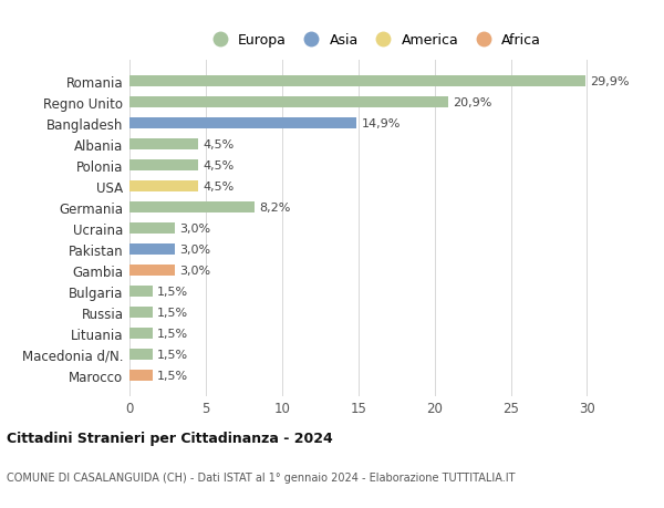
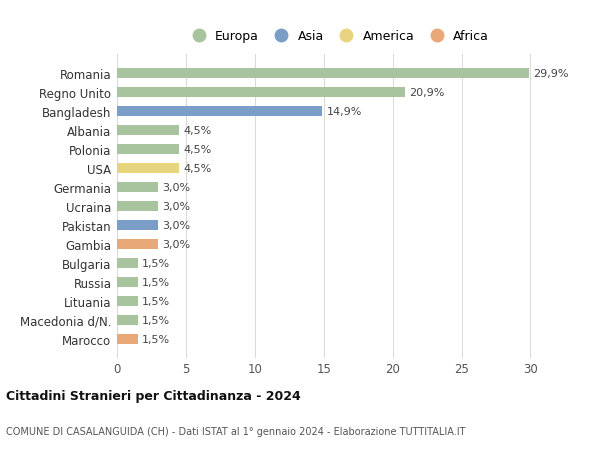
Germania: 8,2% -> 3,0%
